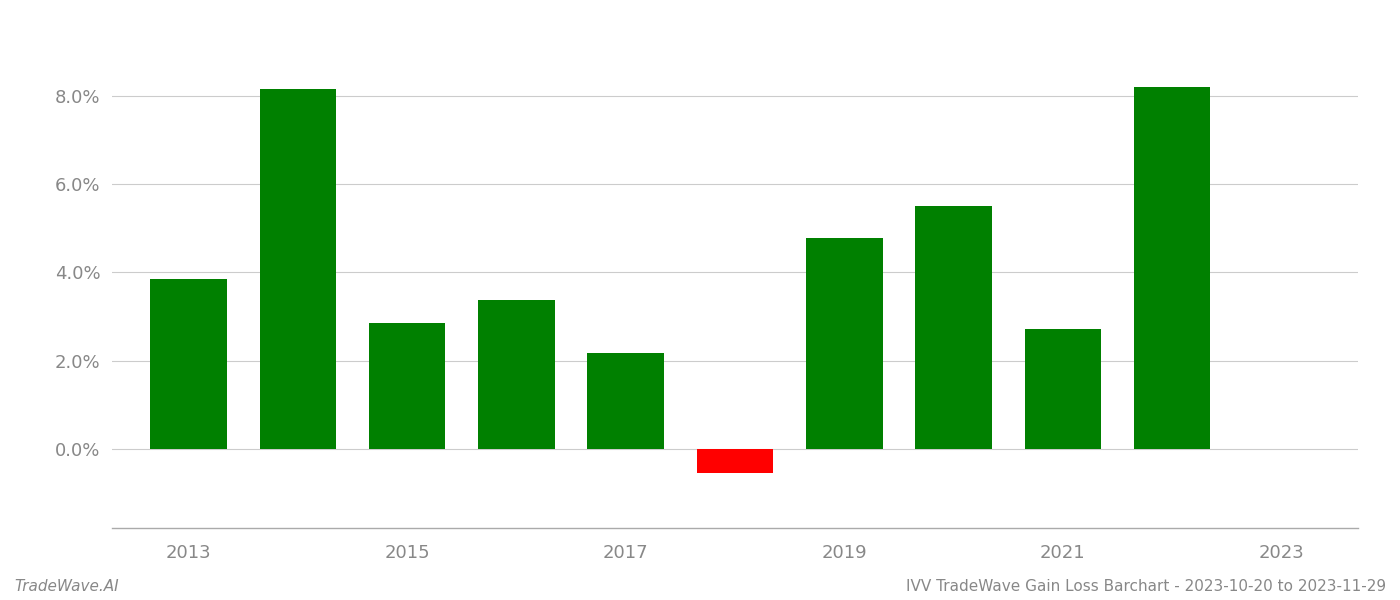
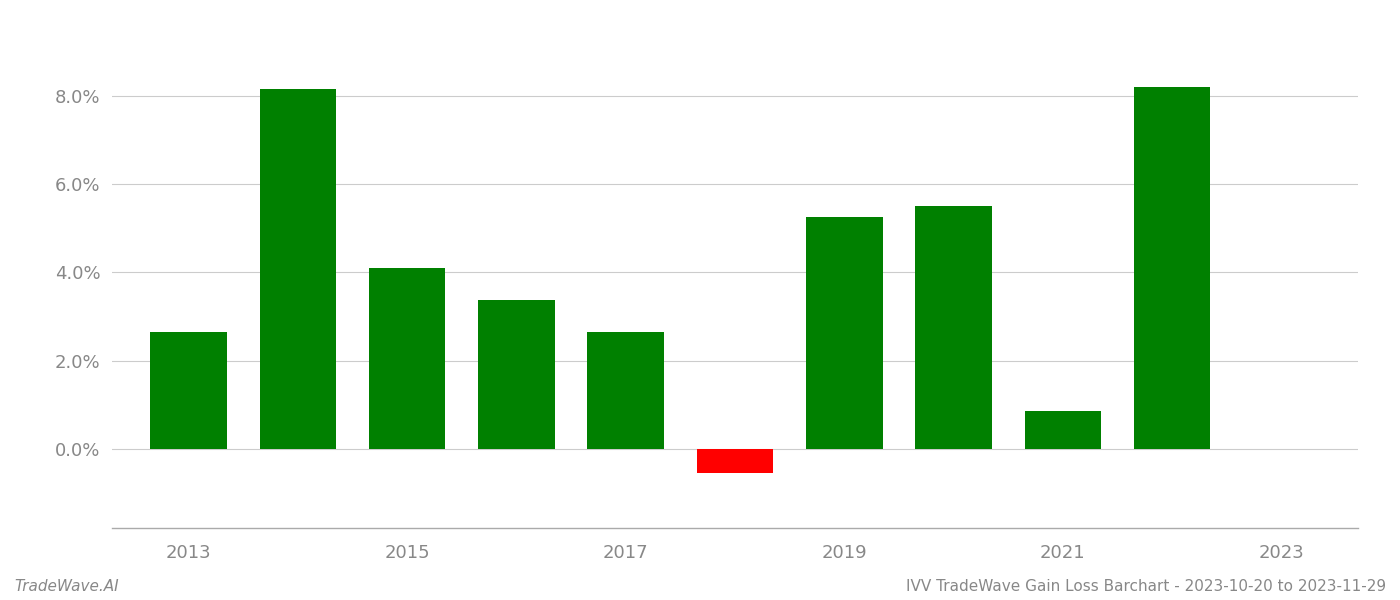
2013: 3.85% -> 2.65%
2015: 2.85% -> 4.10%
2017: 2.18% -> 2.65%
2019: 4.78% -> 5.25%
2021: 2.72% -> 0.85%
